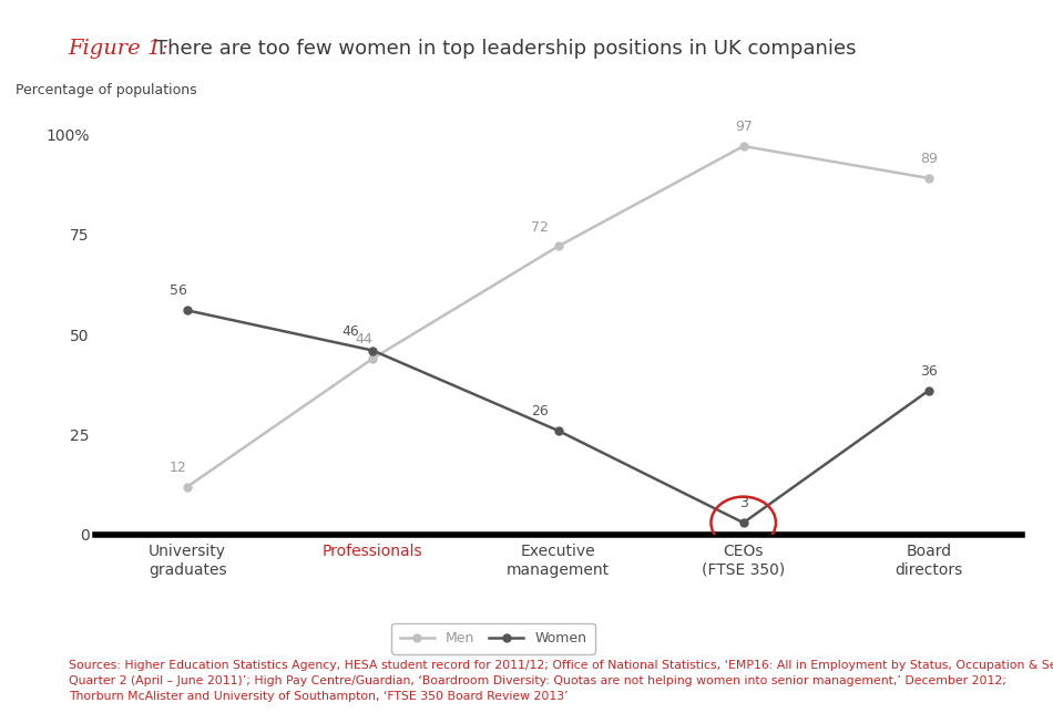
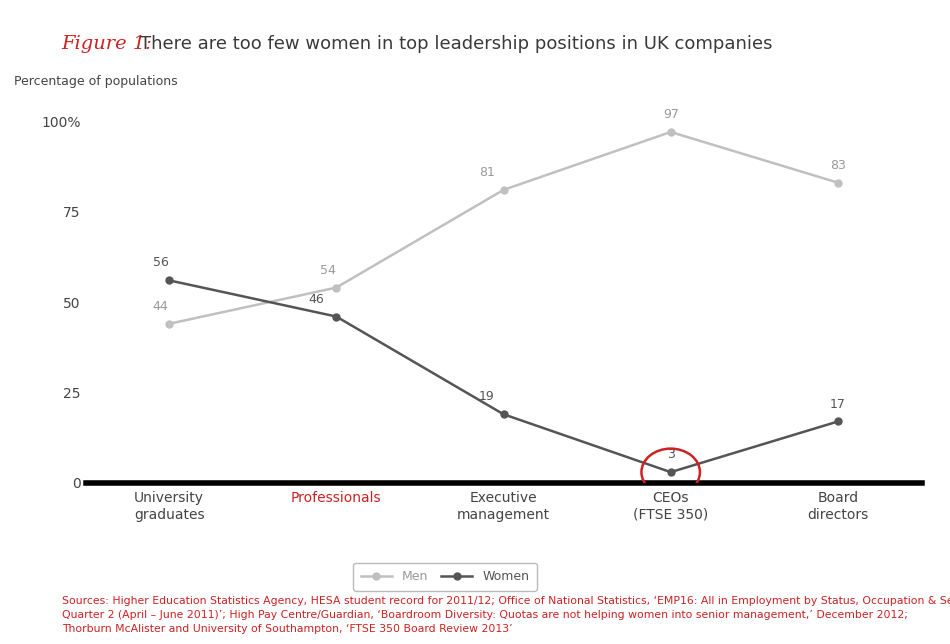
Men/University graduates: 12 -> 44
Men/Professionals: 44 -> 54
Men/Executive management: 72 -> 81
Women/Executive management: 26 -> 19
Men/Board directors: 89 -> 83
Women/Board directors: 36 -> 17
